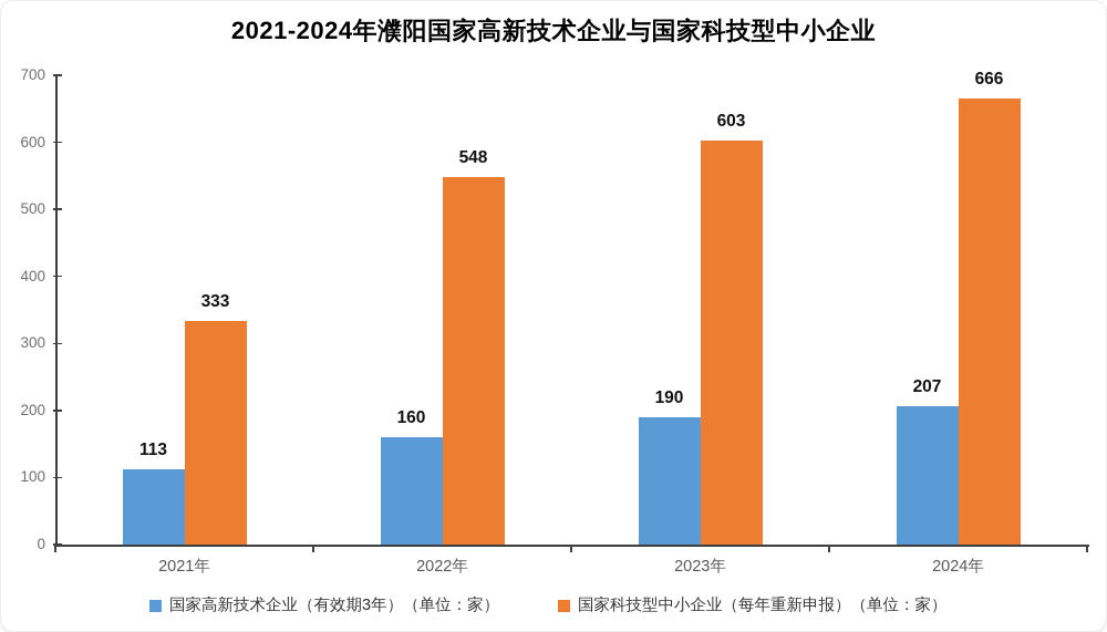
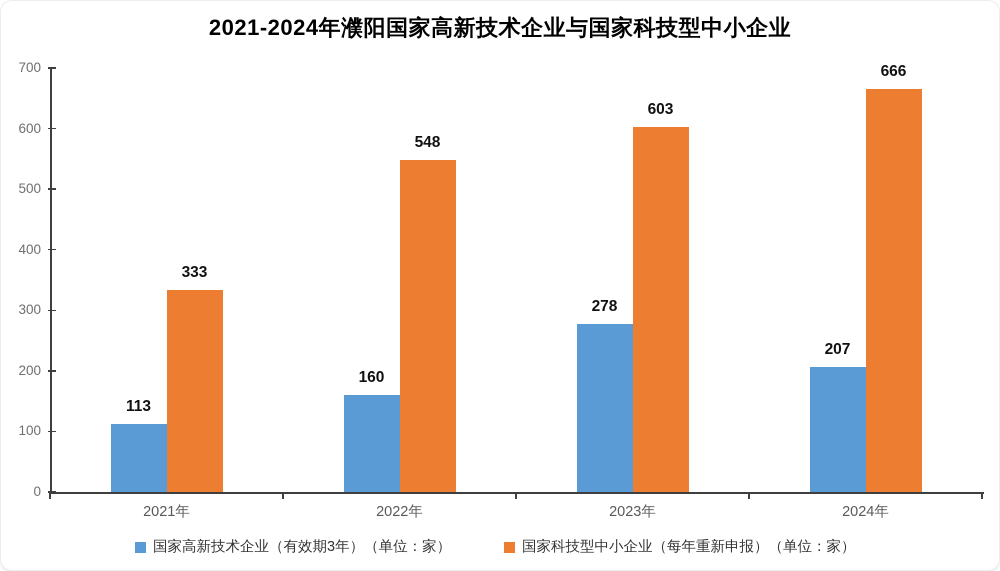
国家高新技术企业（有效期3年）（单位：家）/2023年: 190 -> 278
